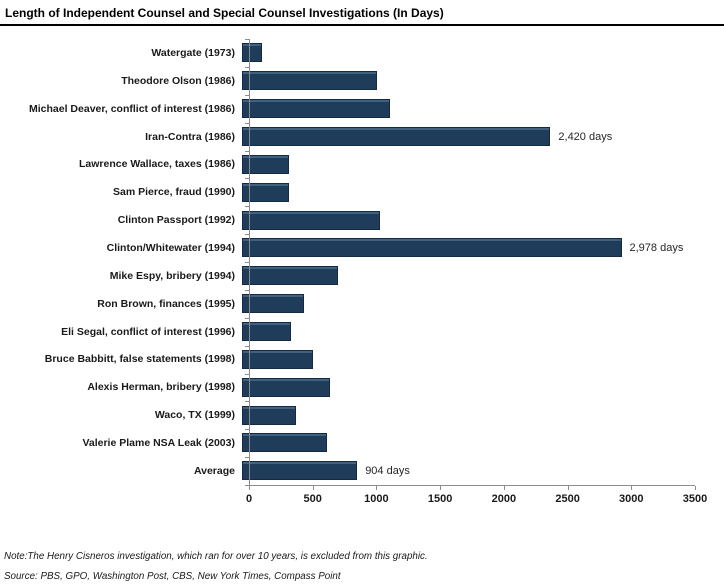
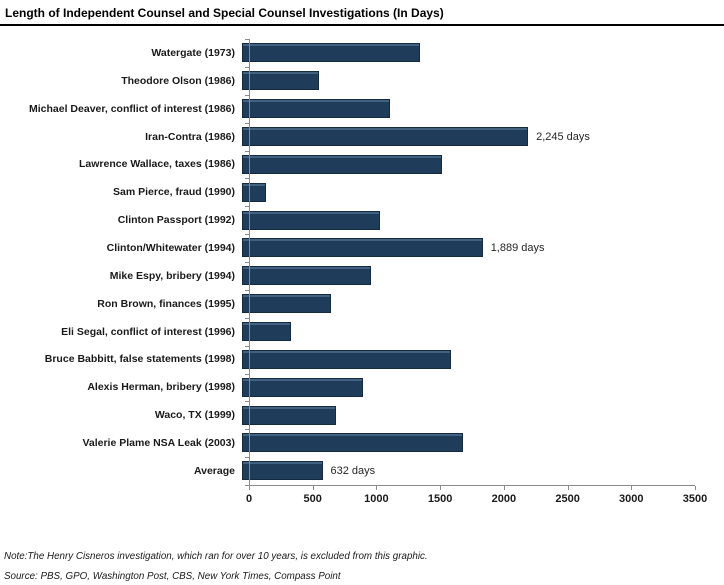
Watergate (1973): 160 -> 1400
Theodore Olson (1986): 1060 -> 600
Iran-Contra (1986): 2,420 -> 2,245
Lawrence Wallace, taxes (1986): 360 -> 1570
Sam Pierce, fraud (1990): 370 -> 190
Clinton/Whitewater (1994): 2,978 -> 1,889
Mike Espy, bribery (1994): 750 -> 1010
Ron Brown, finances (1995): 490 -> 700
Bruce Babbitt, false statements (1998): 560 -> 1640
Alexis Herman, bribery (1998): 690 -> 950
Waco, TX (1999): 420 -> 740
Valerie Plame NSA Leak (2003): 660 -> 1730
Average: 904 -> 632
